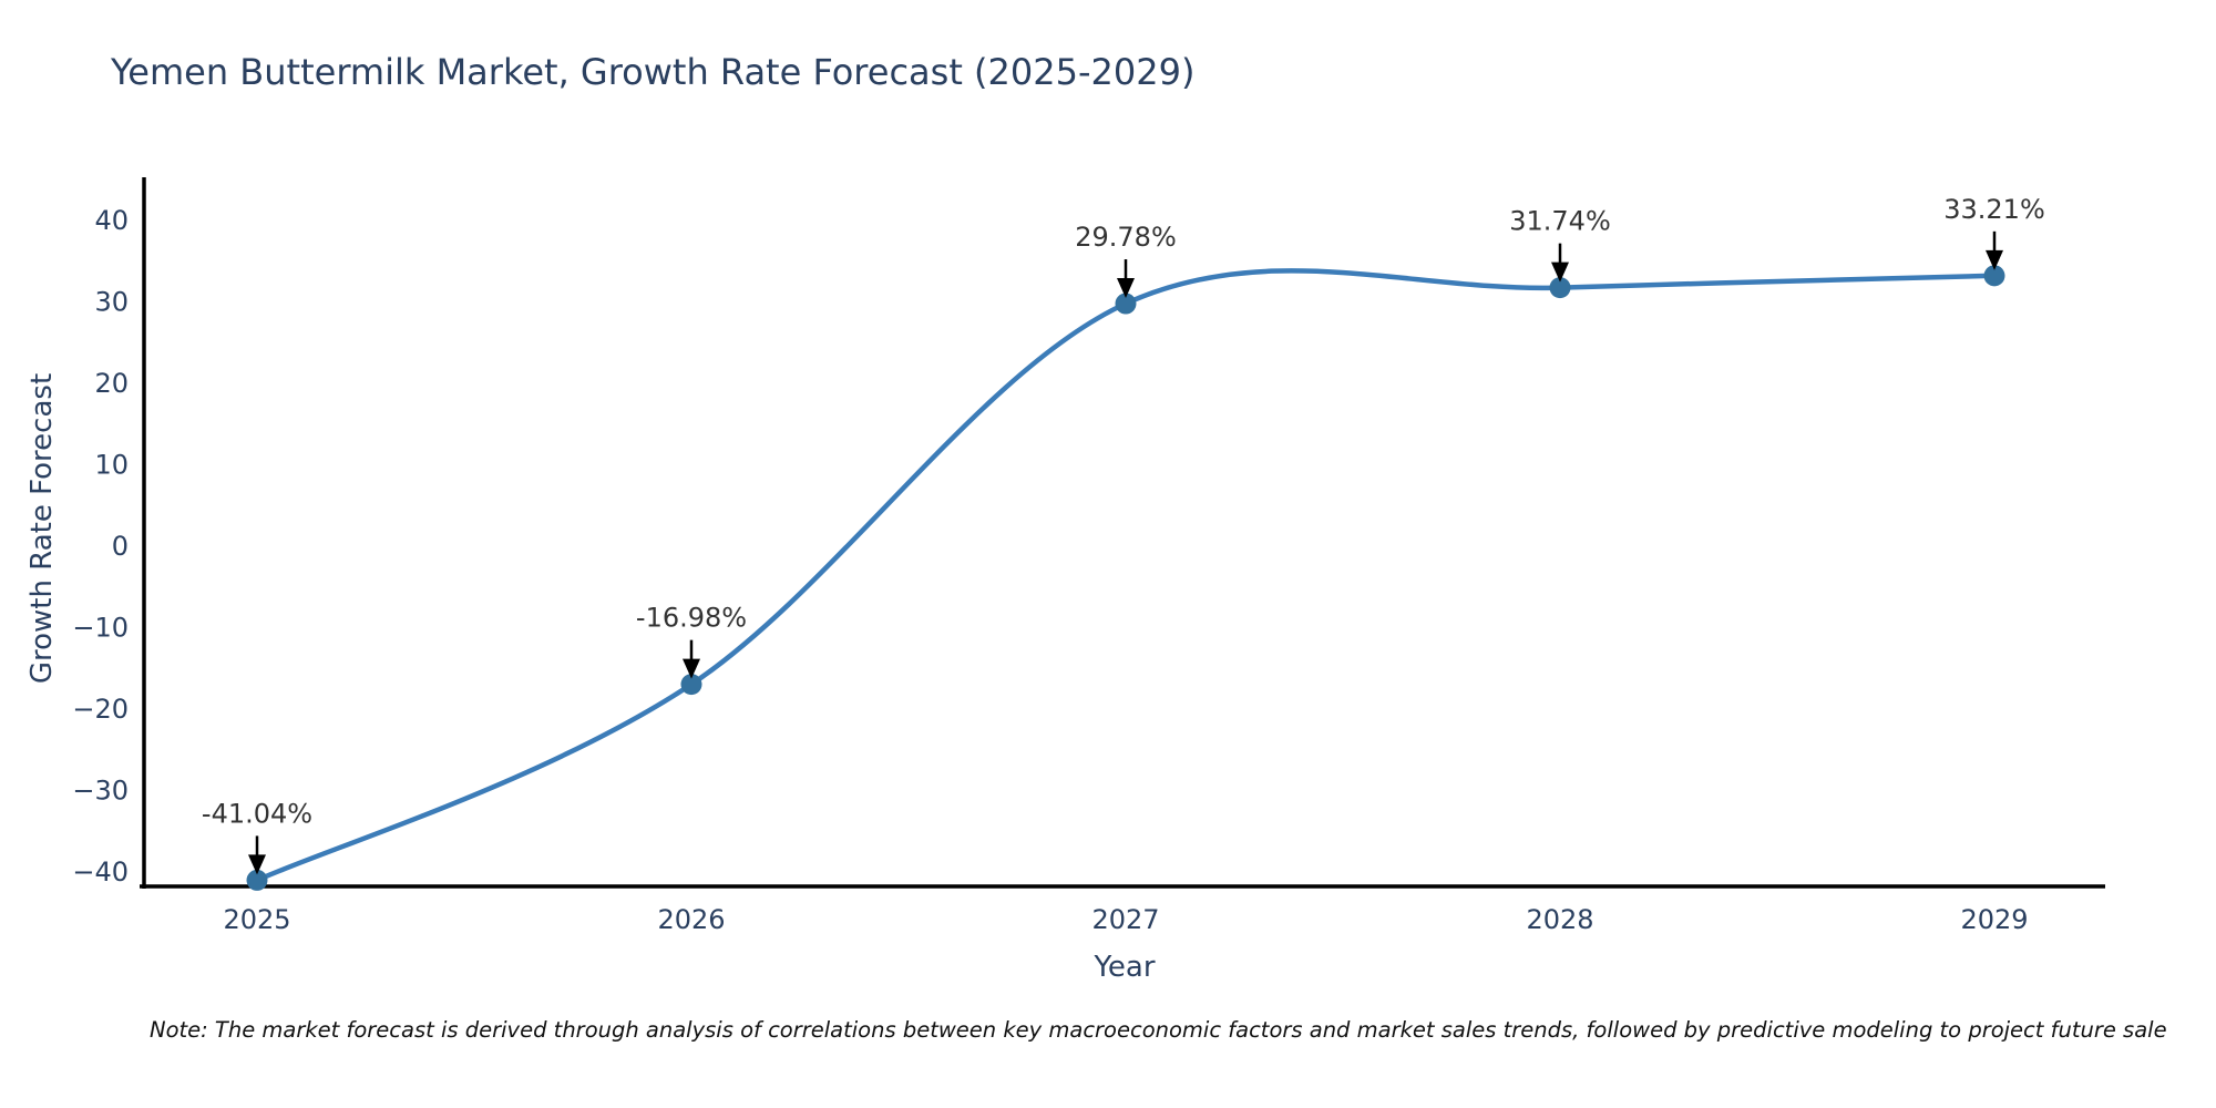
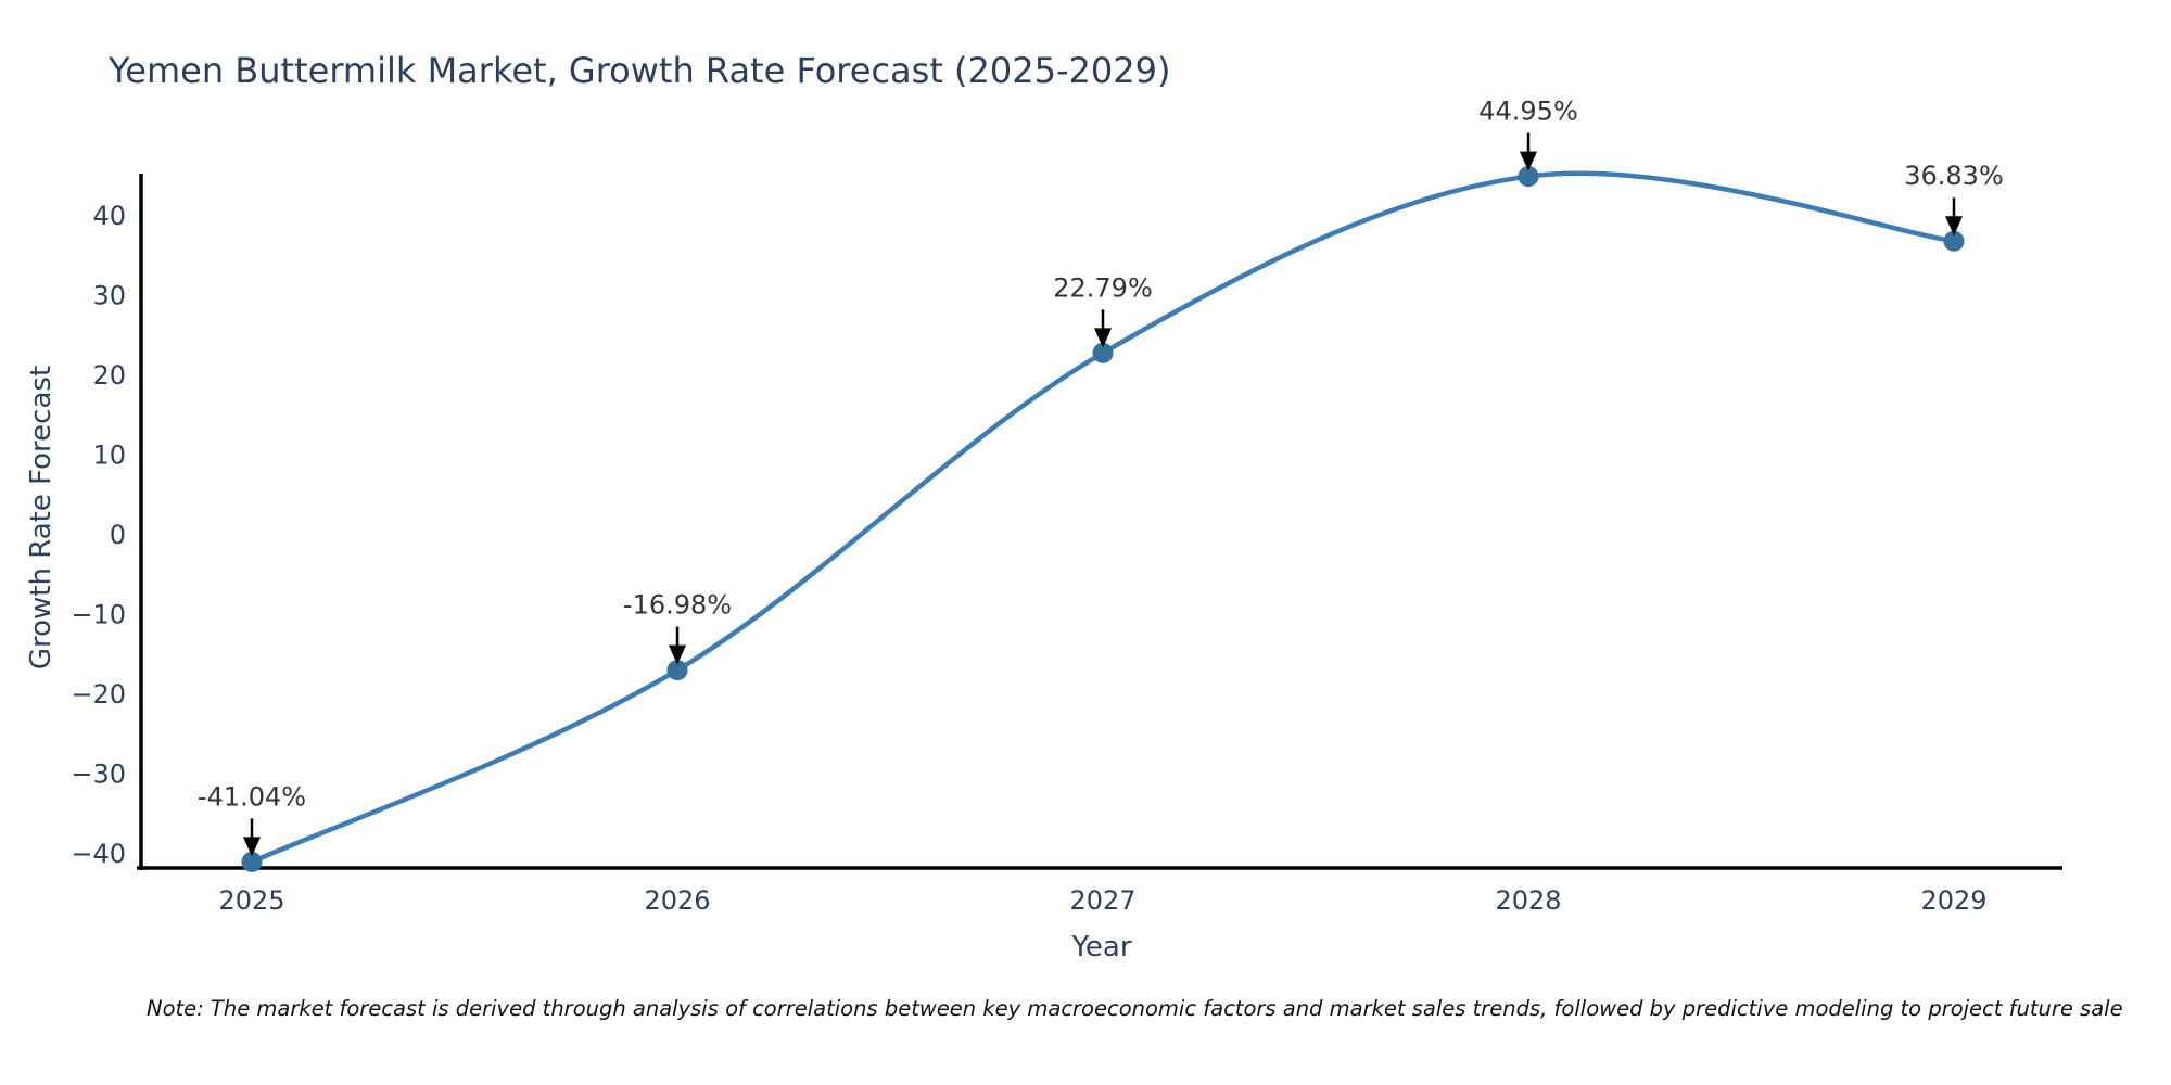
2027: 29.78% -> 22.79%
2028: 31.74% -> 44.95%
2029: 33.21% -> 36.83%
